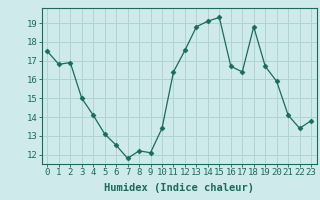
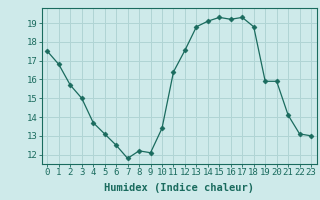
2: 16.9 -> 15.7
4: 14.1 -> 13.7
16: 16.7 -> 19.2
17: 16.4 -> 19.3
19: 16.7 -> 15.9
22: 13.4 -> 13.1
23: 13.8 -> 13.0
